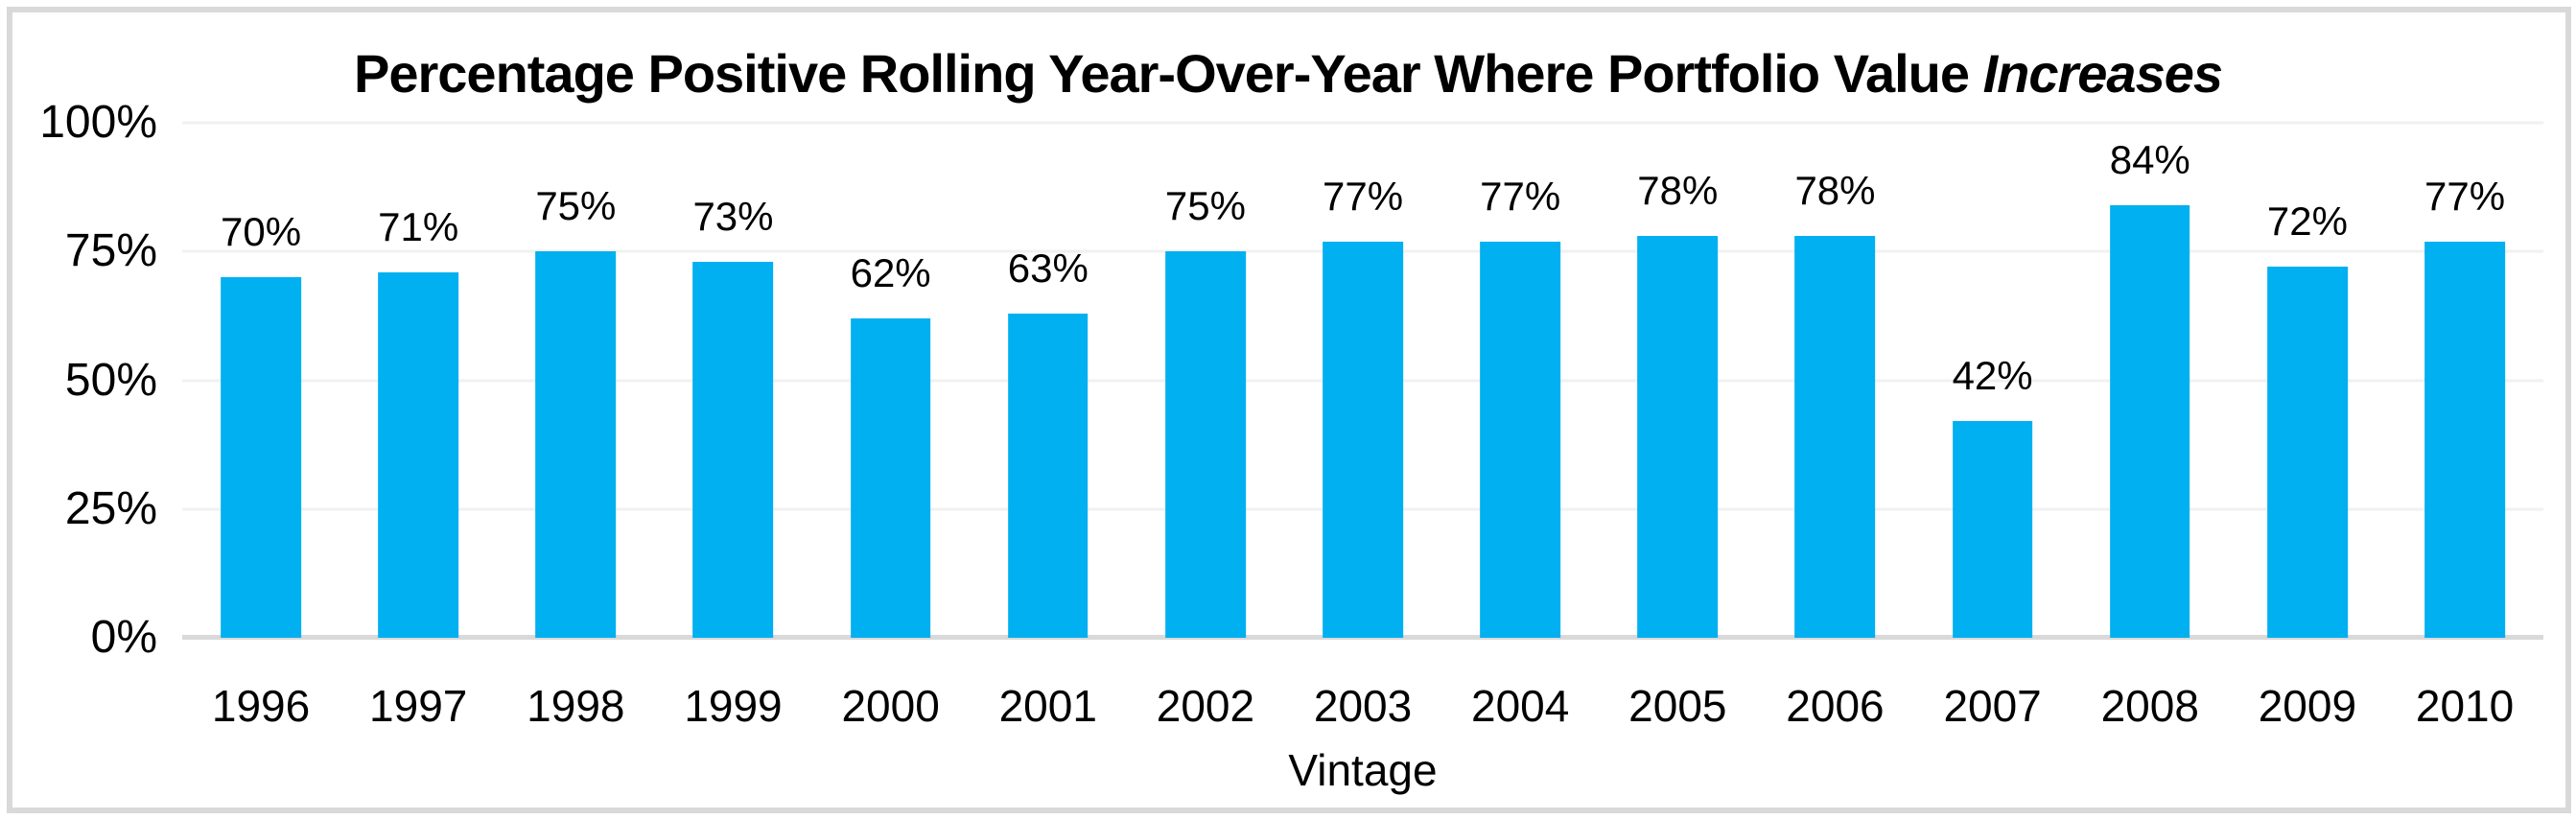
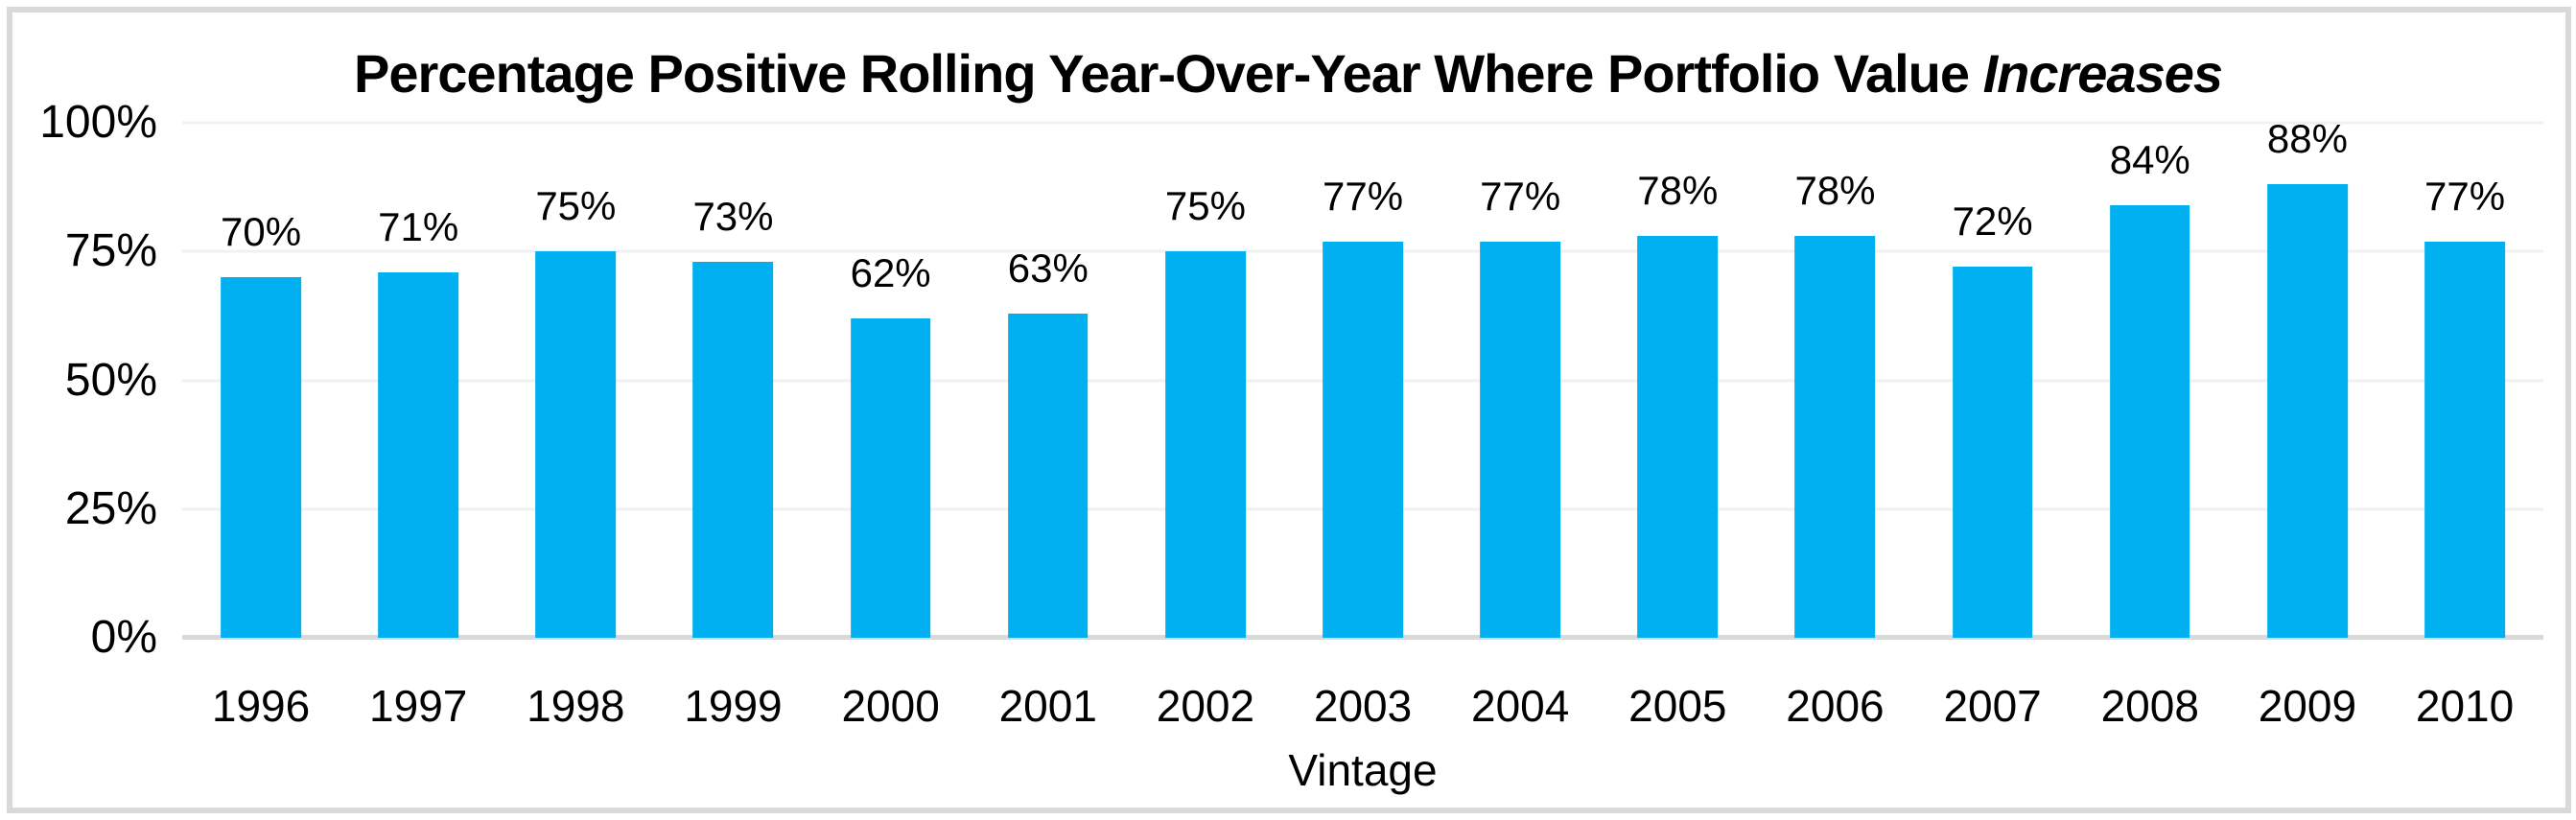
2007: 42% -> 72%
2009: 72% -> 88%
